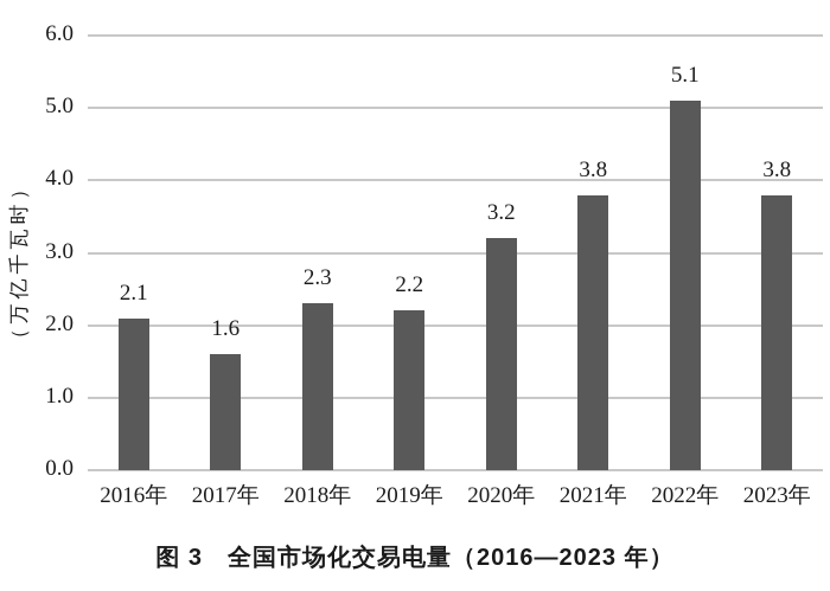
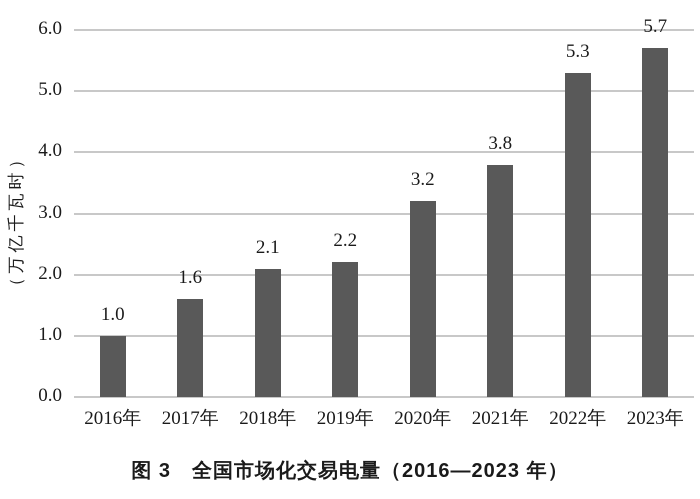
2016年: 2.1 -> 1.0
2018年: 2.3 -> 2.1
2022年: 5.1 -> 5.3
2023年: 3.8 -> 5.7
